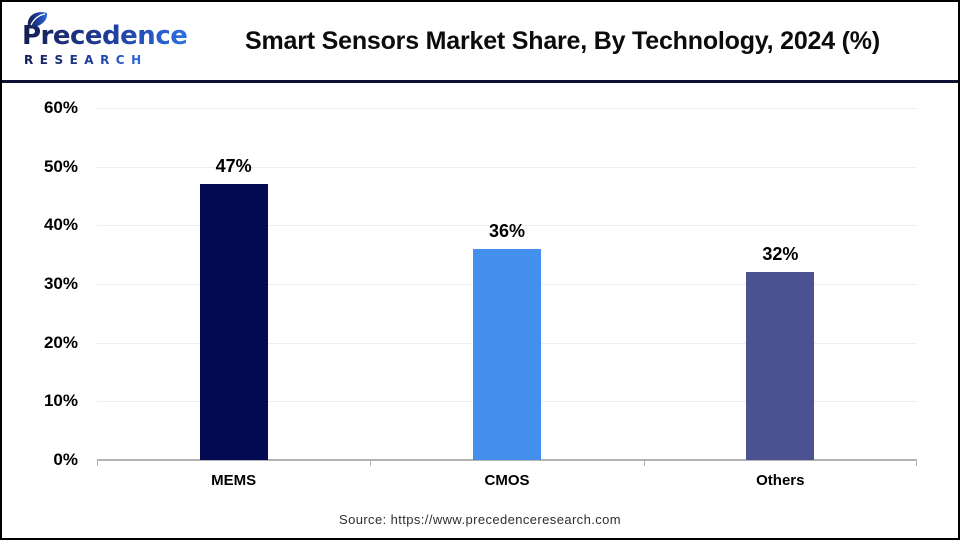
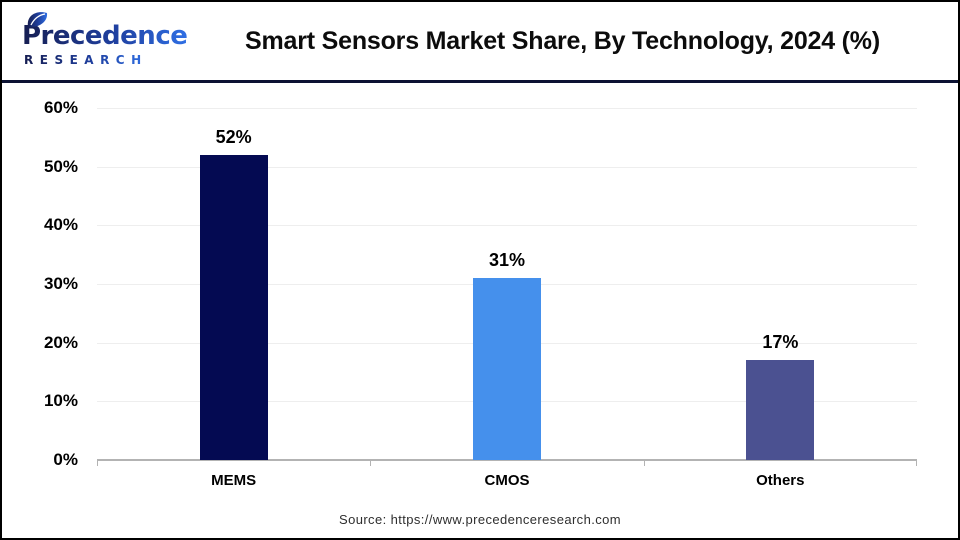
MEMS: 47% -> 52%
CMOS: 36% -> 31%
Others: 32% -> 17%
